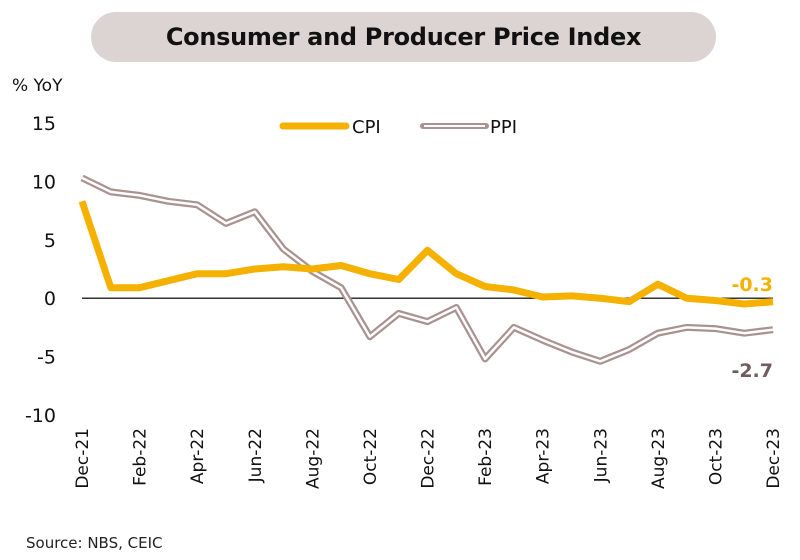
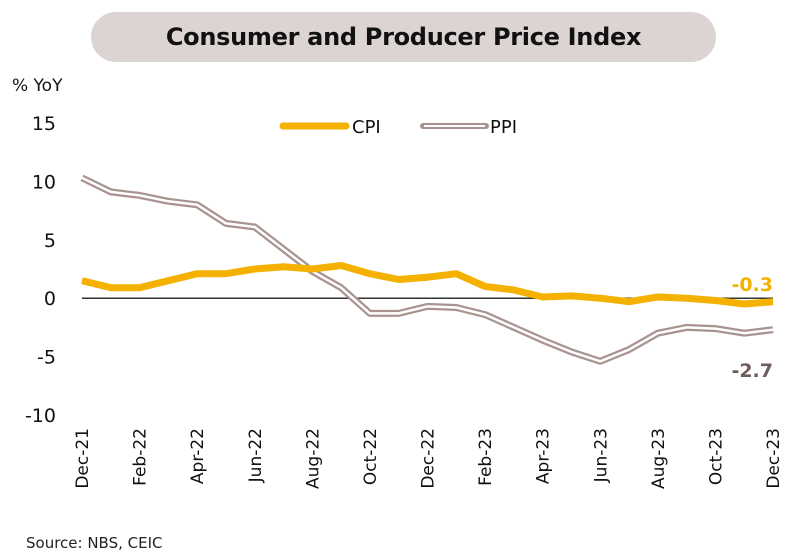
CPI/Dec-21: 8.3 -> 1.5
PPI/Jun-22: 7.4 -> 6.1
PPI/Oct-22: -3.3 -> -1.3
CPI/Dec-22: 4.1 -> 1.8
PPI/Dec-22: -2.0 -> -0.7
PPI/Feb-23: -5.2 -> -1.4
CPI/Aug-23: 1.2 -> 0.1
